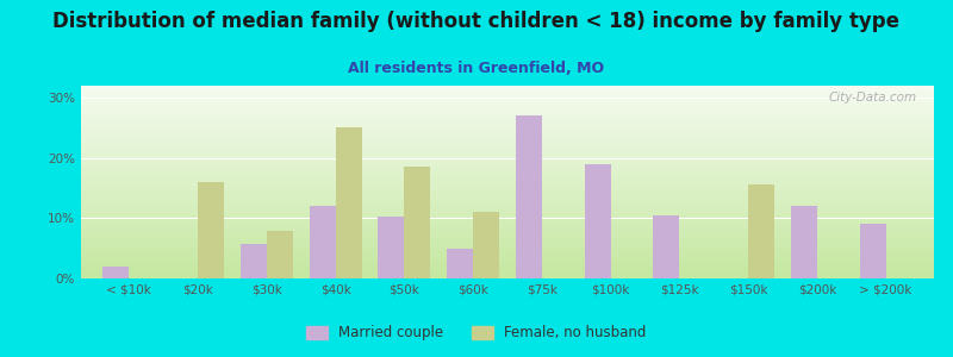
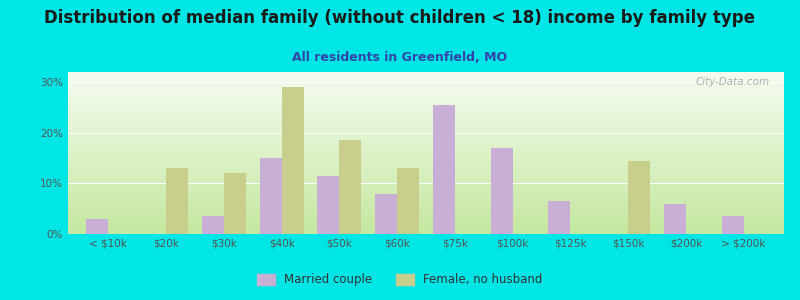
Married couple/< $10k: 2.0% -> 3.0%
Female, no husband/$20k: 16.0% -> 13.0%
Married couple/$30k: 5.8% -> 3.5%
Female, no husband/$30k: 8.0% -> 12.0%
Married couple/$40k: 12.0% -> 15.0%
Female, no husband/$40k: 25.0% -> 29.0%
Married couple/$50k: 10.2% -> 11.5%
Married couple/$60k: 5.0% -> 8.0%
Female, no husband/$60k: 11.0% -> 13.0%
Married couple/$75k: 27.0% -> 25.5%
Married couple/$100k: 19.0% -> 17.0%
Married couple/$125k: 10.4% -> 6.5%
Female, no husband/$150k: 15.6% -> 14.5%
Married couple/$200k: 12.0% -> 6.0%
Married couple/> $200k: 9.0% -> 3.5%
